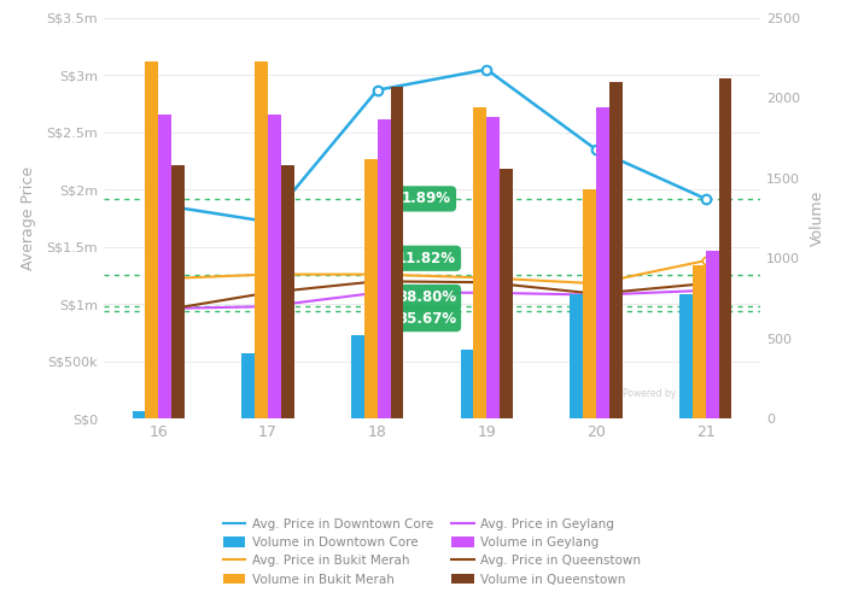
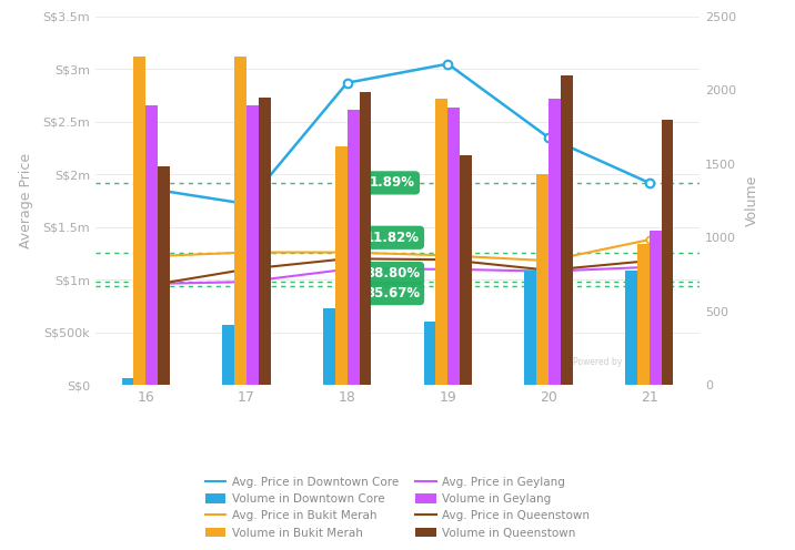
Volume in Queenstown/16: 1580 -> 1480
Volume in Queenstown/17: 1580 -> 1950
Volume in Queenstown/18: 2070 -> 1990
Volume in Queenstown/21: 2120 -> 1800
